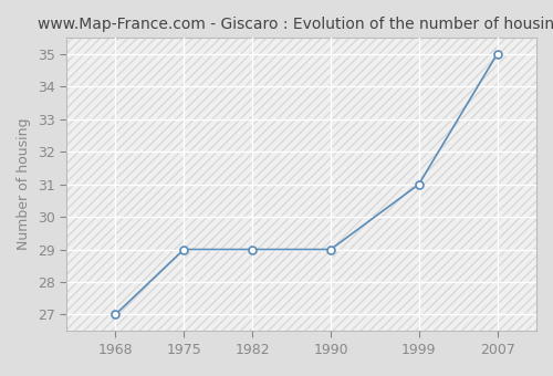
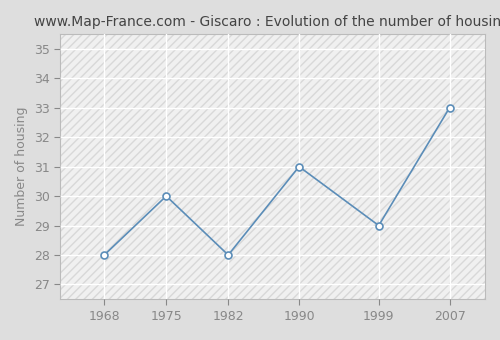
1968: 27 -> 28
1975: 29 -> 30
1982: 29 -> 28
1990: 29 -> 31
1999: 31 -> 29
2007: 35 -> 33
